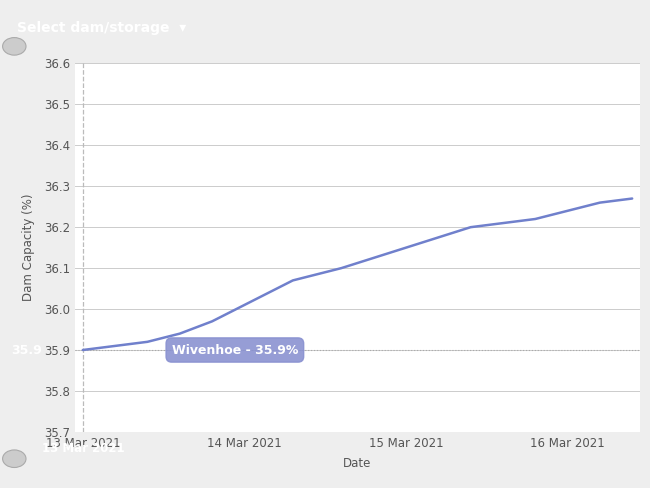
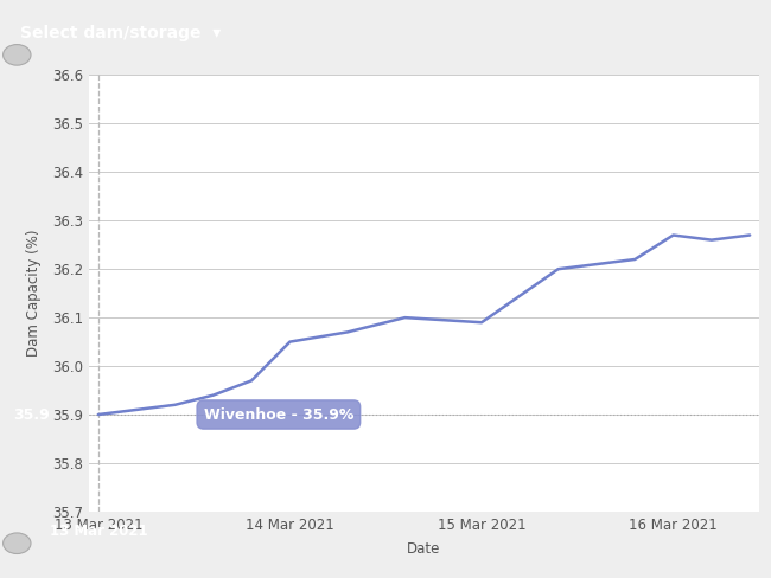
14 Mar 2021: 36.01 -> 36.05
15 Mar 2021: 36.15 -> 36.09
16 Mar 2021: 36.24 -> 36.27
